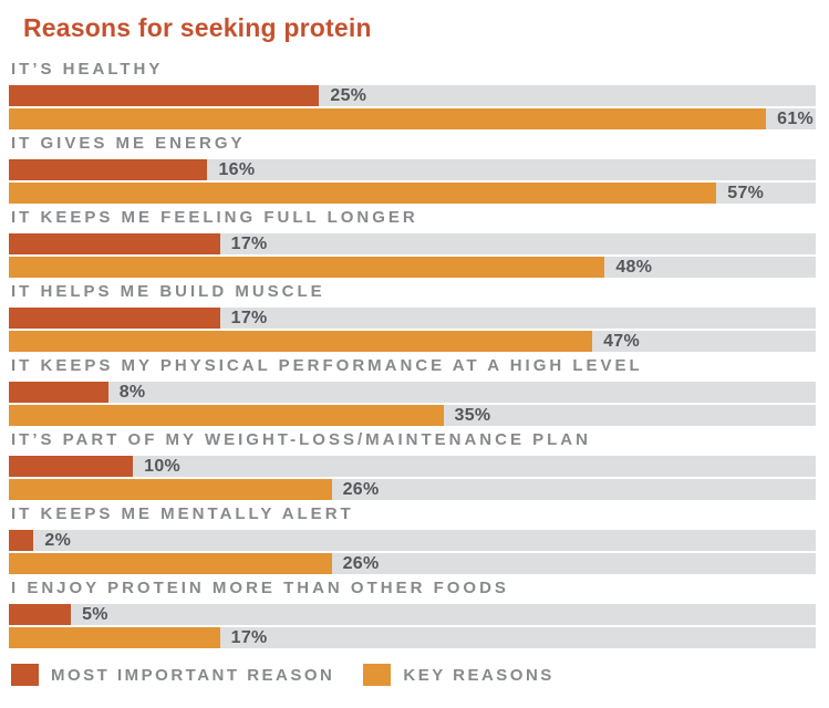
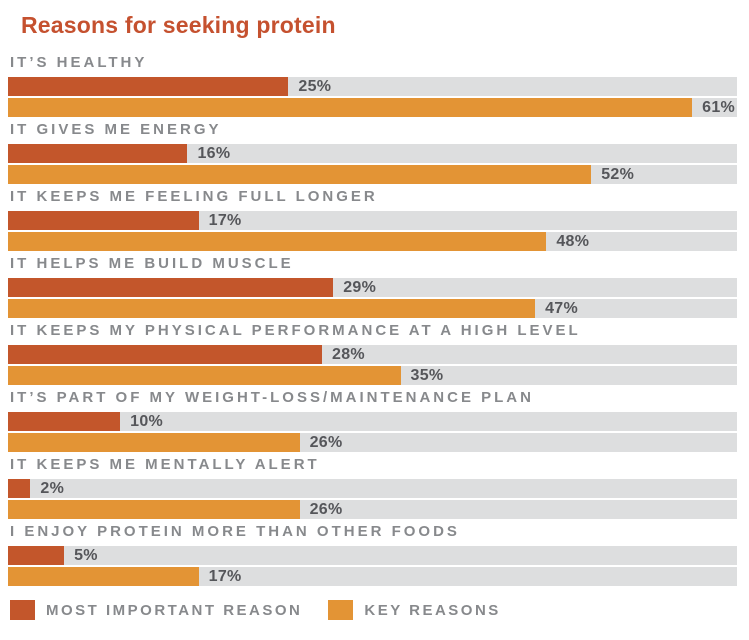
KEY REASONS/IT GIVES ME ENERGY: 57% -> 52%
MOST IMPORTANT REASON/IT HELPS ME BUILD MUSCLE: 17% -> 29%
MOST IMPORTANT REASON/IT KEEPS MY PHYSICAL PERFORMANCE AT A HIGH LEVEL: 8% -> 28%
